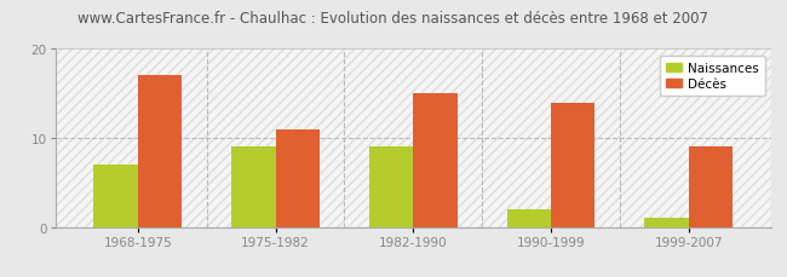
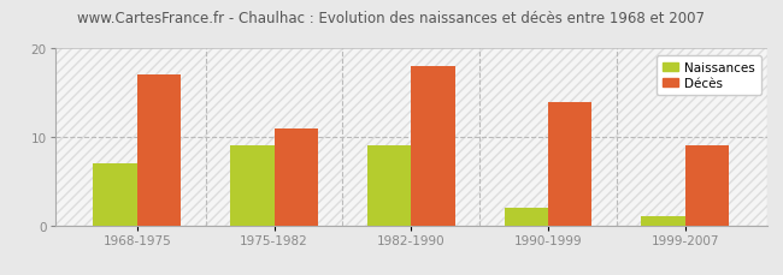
Décès/1982-1990: 15 -> 18
